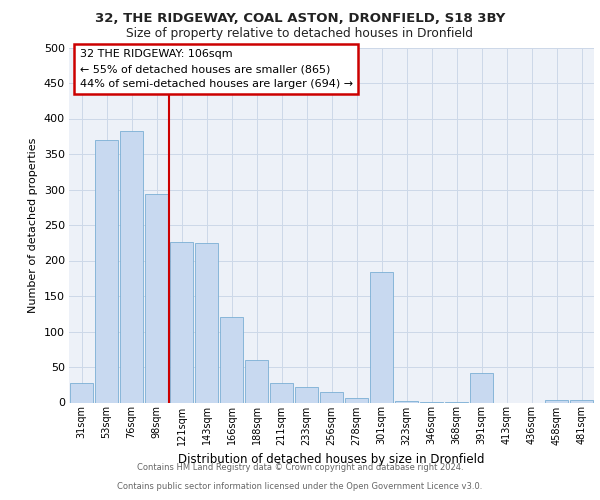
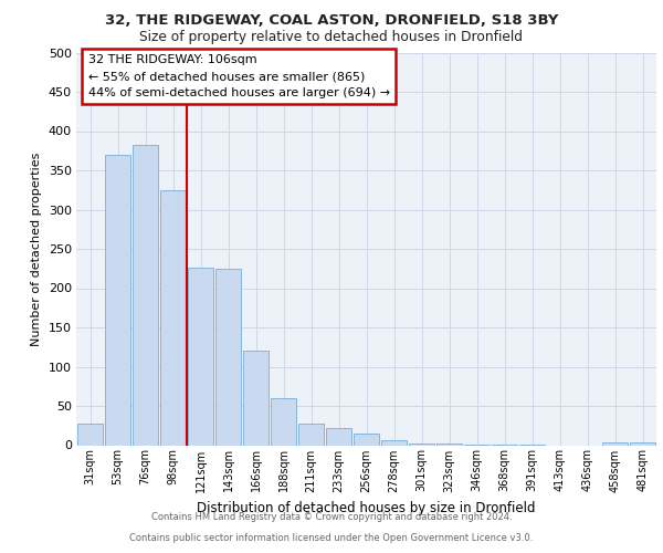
98sqm: 294 -> 325
301sqm: 184 -> 2
391sqm: 42 -> 1
